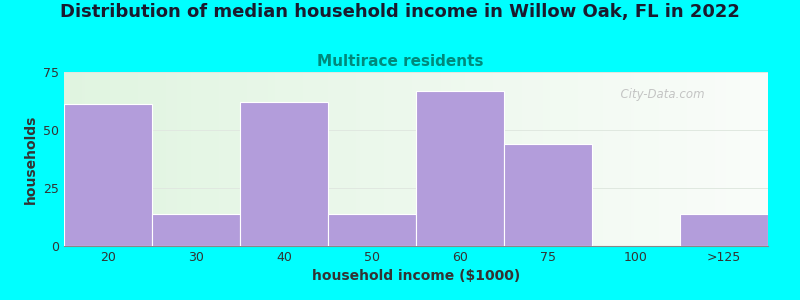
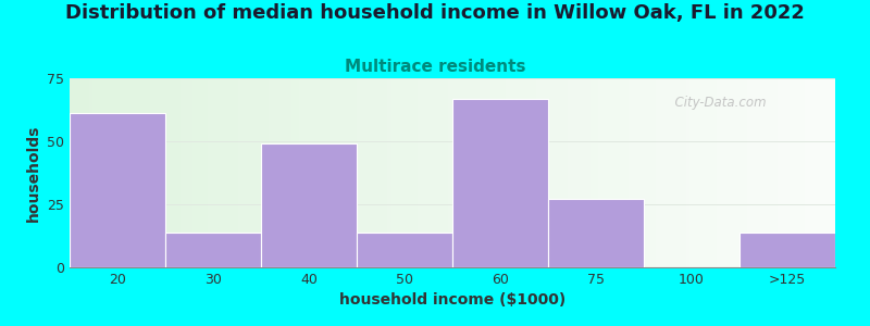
40: 62 -> 49
75: 44 -> 27
